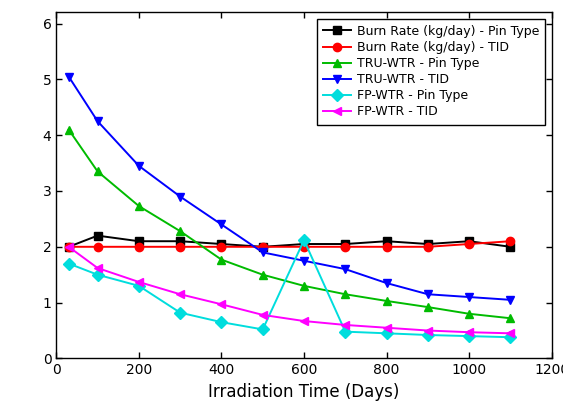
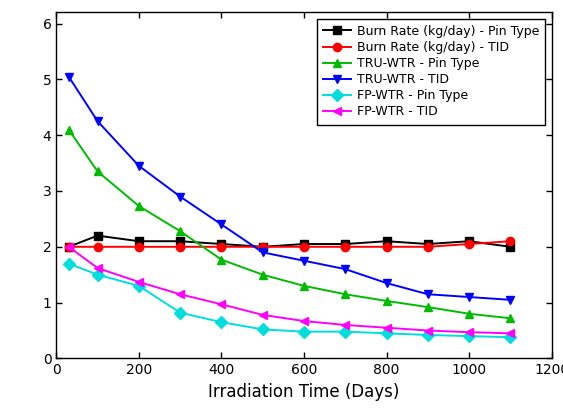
FP-WTR - Pin Type/600: 2.12 -> 0.48
